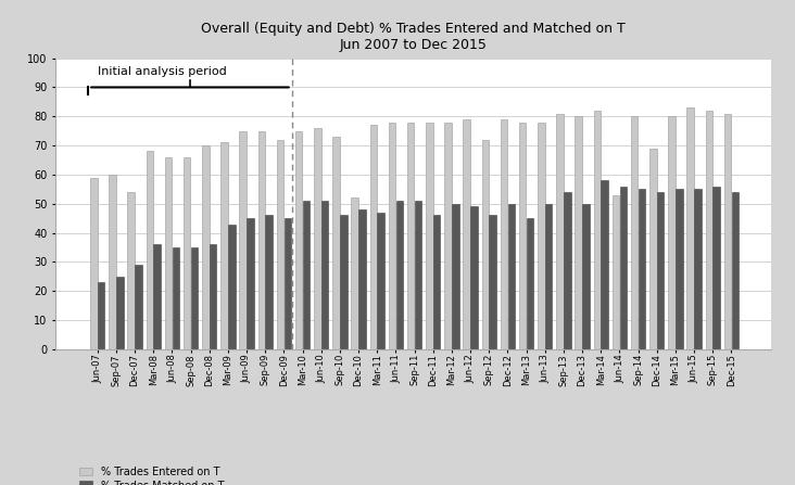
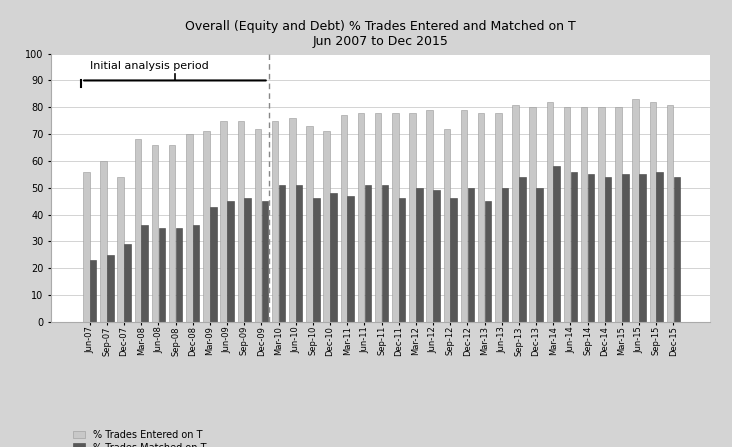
% Trades Entered on T/Jun-07: 59 -> 56
% Trades Entered on T/Dec-10: 52 -> 71
% Trades Entered on T/Jun-14: 53 -> 80
% Trades Entered on T/Dec-14: 69 -> 80
